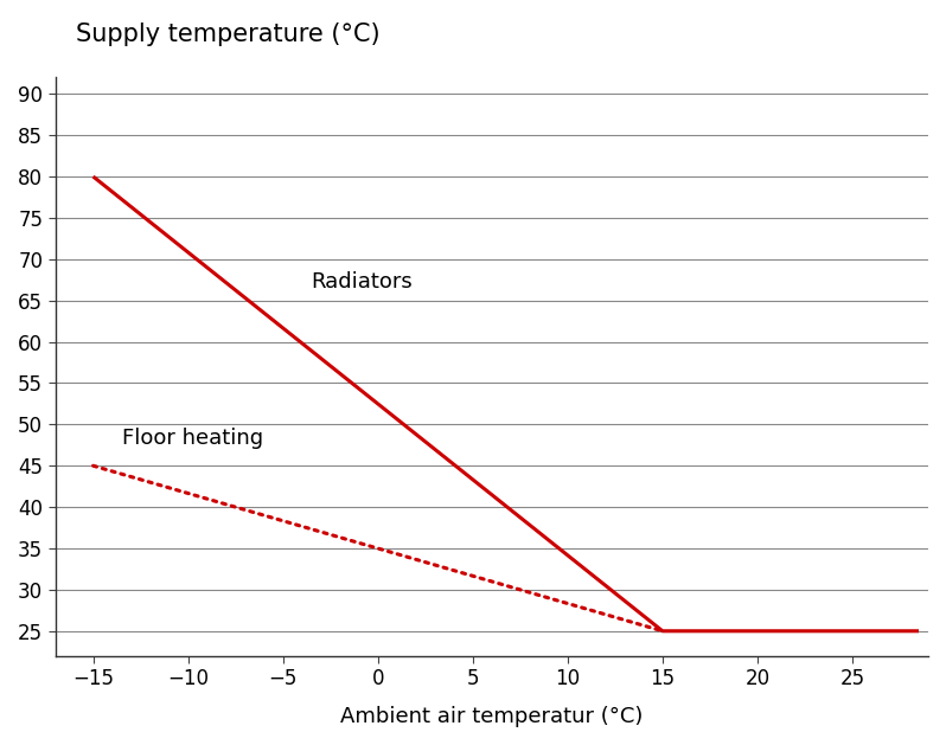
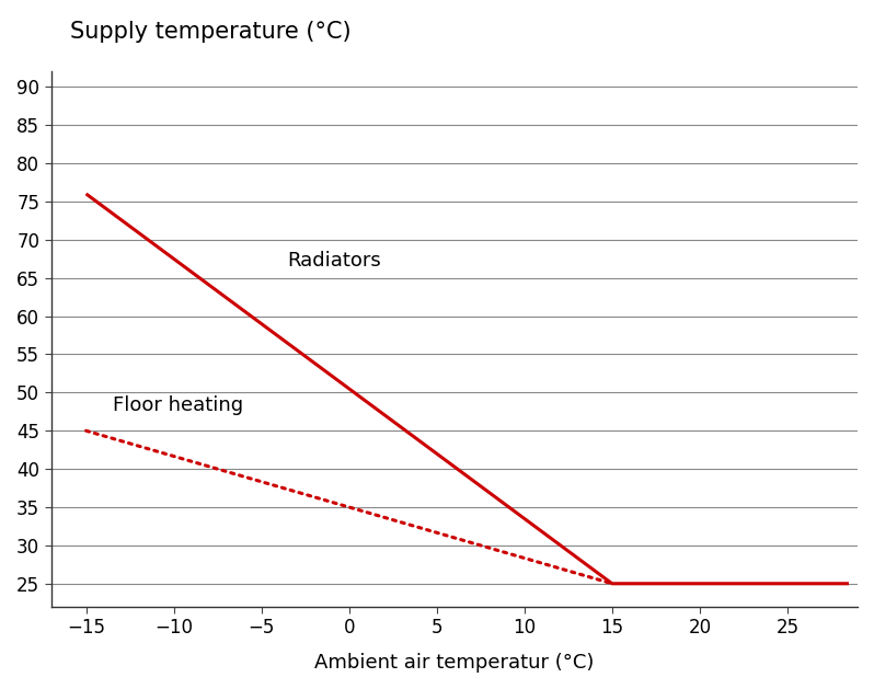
−15: 80 -> 76
